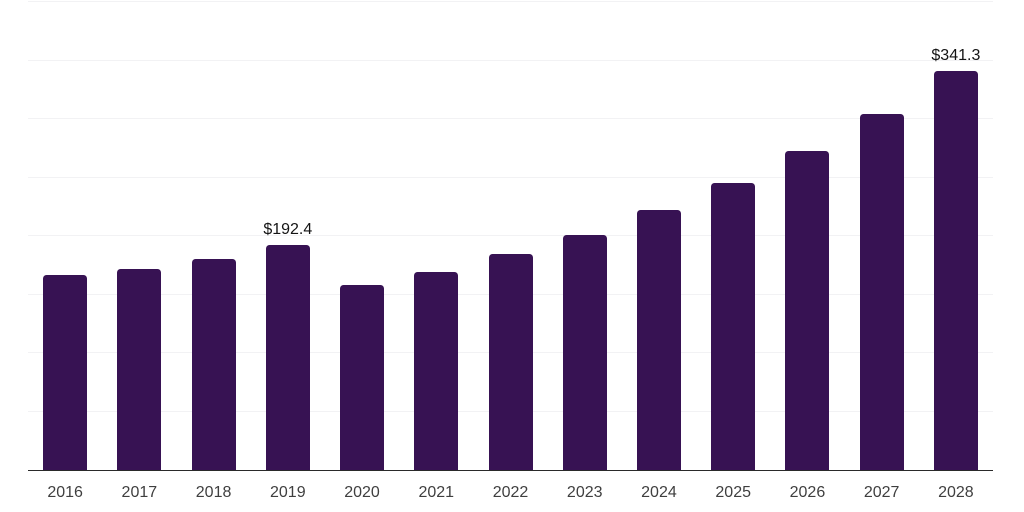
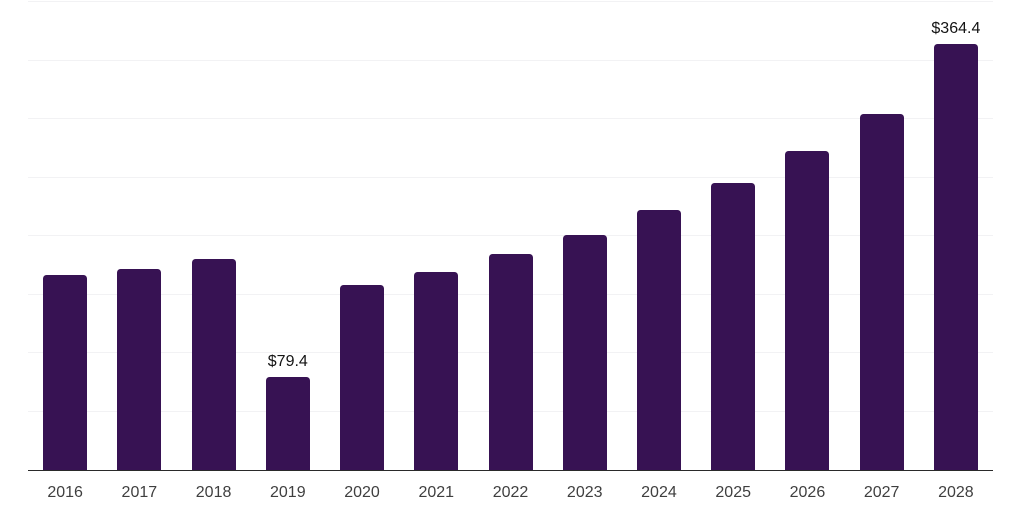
2019: $192.4 -> $79.4
2028: $341.3 -> $364.4
